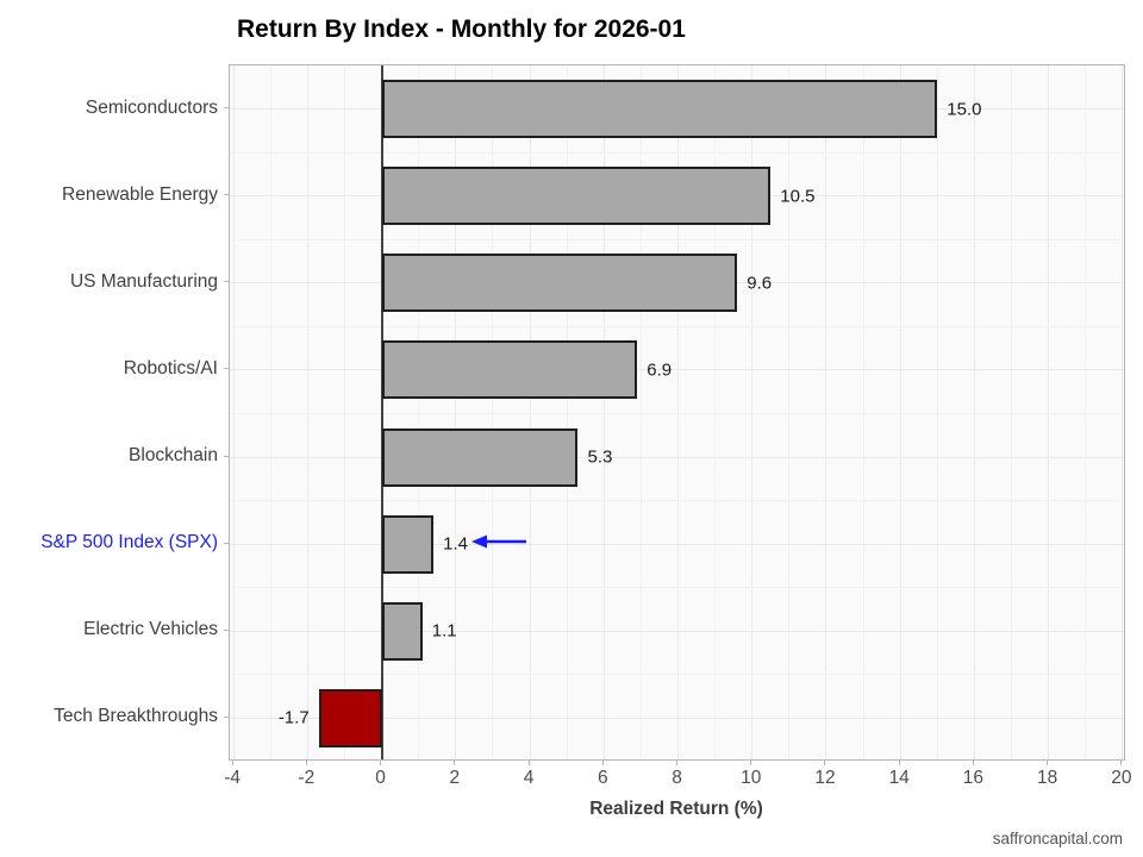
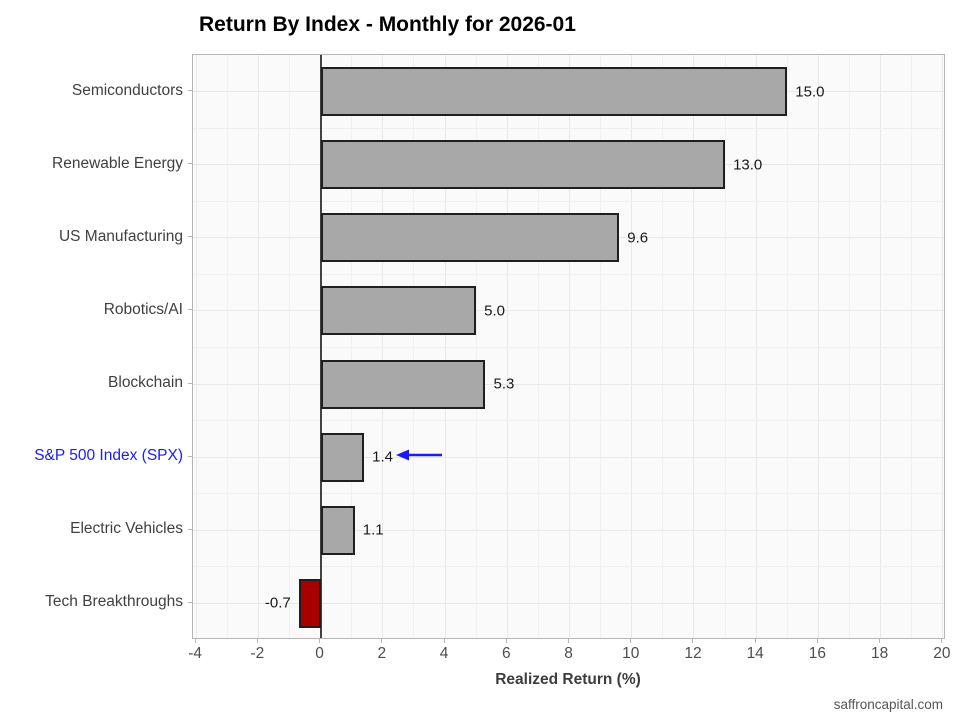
Renewable Energy: 10.5 -> 13.0
Robotics/AI: 6.9 -> 5.0
Tech Breakthroughs: -1.7 -> -0.7
